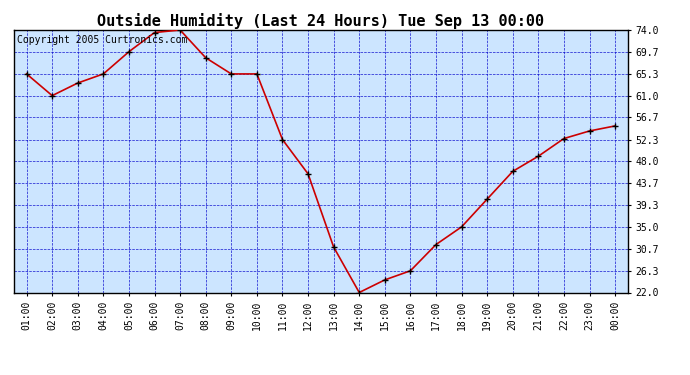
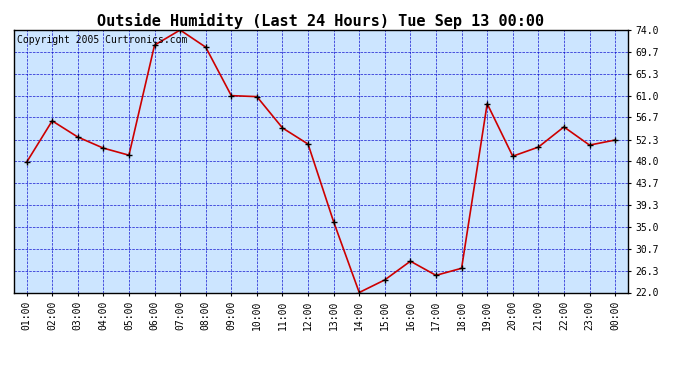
01:00: 65.3 -> 47.8
02:00: 61.0 -> 56.0
03:00: 63.5 -> 52.8
04:00: 65.3 -> 50.6
05:00: 69.7 -> 49.2
06:00: 73.5 -> 71.0
08:00: 68.5 -> 70.6
09:00: 65.3 -> 61.0
10:00: 65.3 -> 60.8
11:00: 52.3 -> 54.6
12:00: 45.5 -> 51.4
13:00: 31.0 -> 36.0
16:00: 26.3 -> 28.2
17:00: 31.5 -> 25.4
18:00: 35.0 -> 26.8
19:00: 40.5 -> 59.4
20:00: 46.0 -> 49.0
21:00: 49.0 -> 50.8
22:00: 52.5 -> 54.8
23:00: 54.0 -> 51.2
00:00: 55.0 -> 52.2
